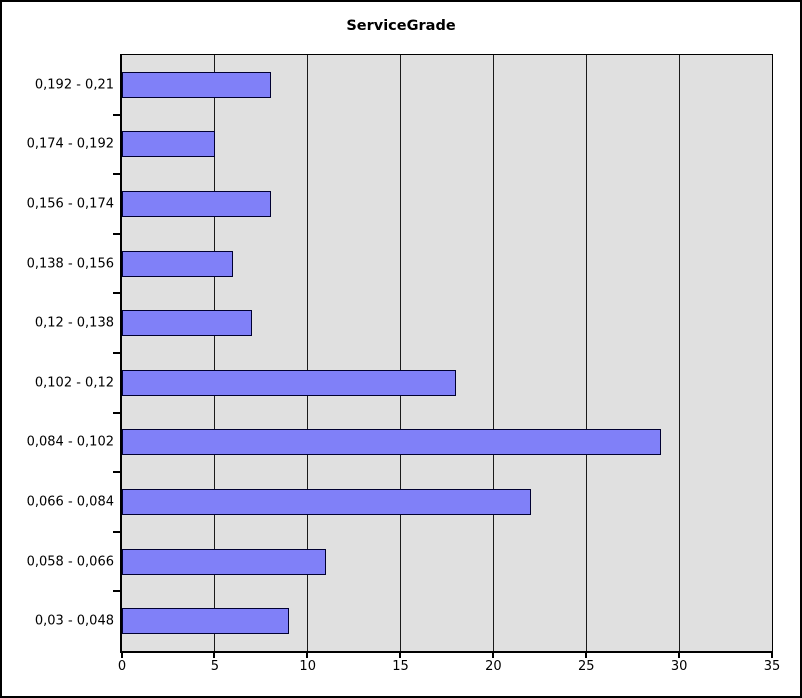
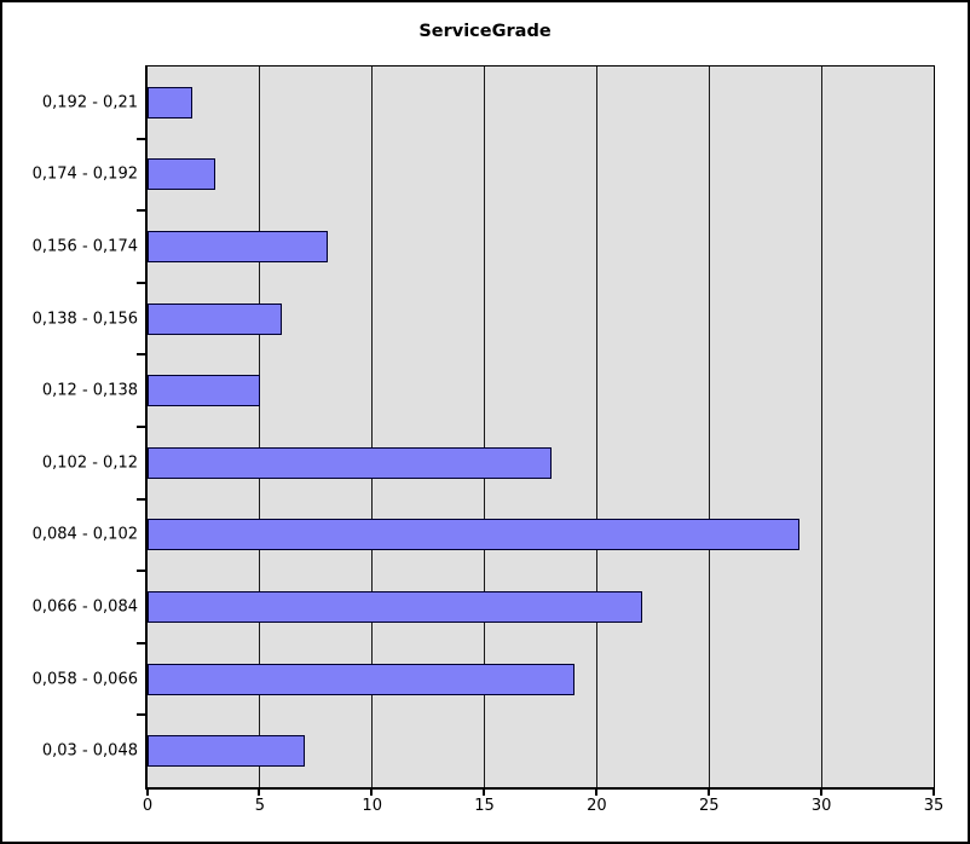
0,192 - 0,21: 8 -> 2
0,174 - 0,192: 5 -> 3
0,12 - 0,138: 7 -> 5
0,058 - 0,066: 11 -> 19
0,03 - 0,048: 9 -> 7
